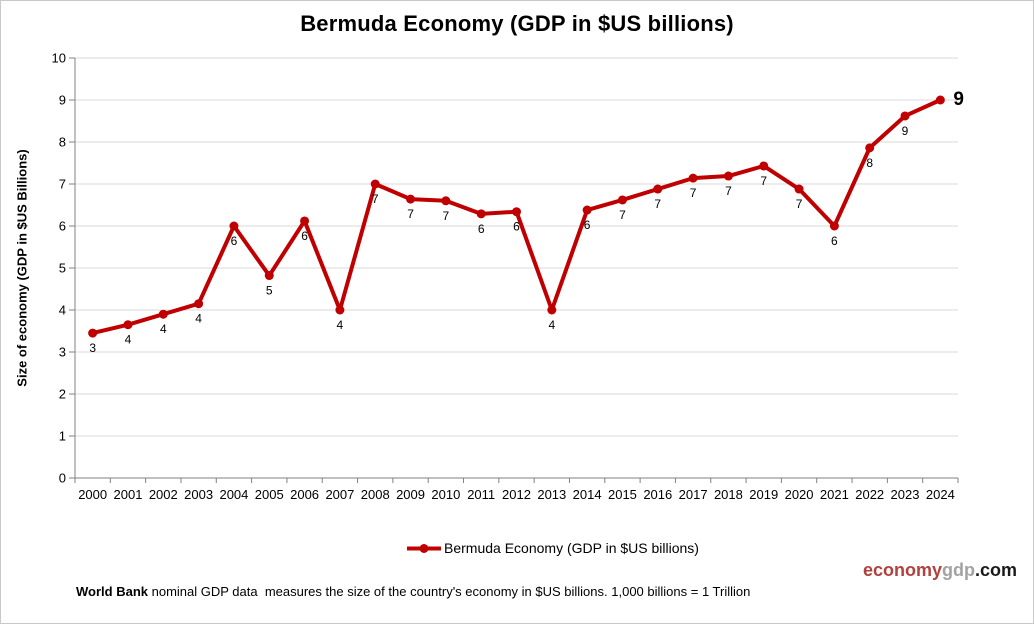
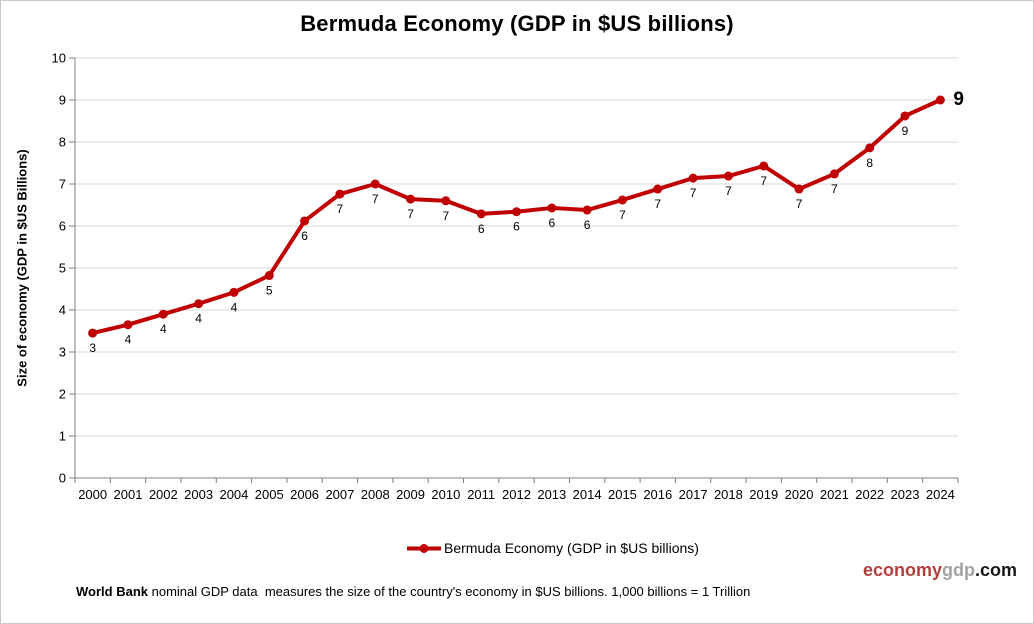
2004: 6 -> 4
2007: 4 -> 7
2013: 4 -> 6
2021: 6 -> 7
